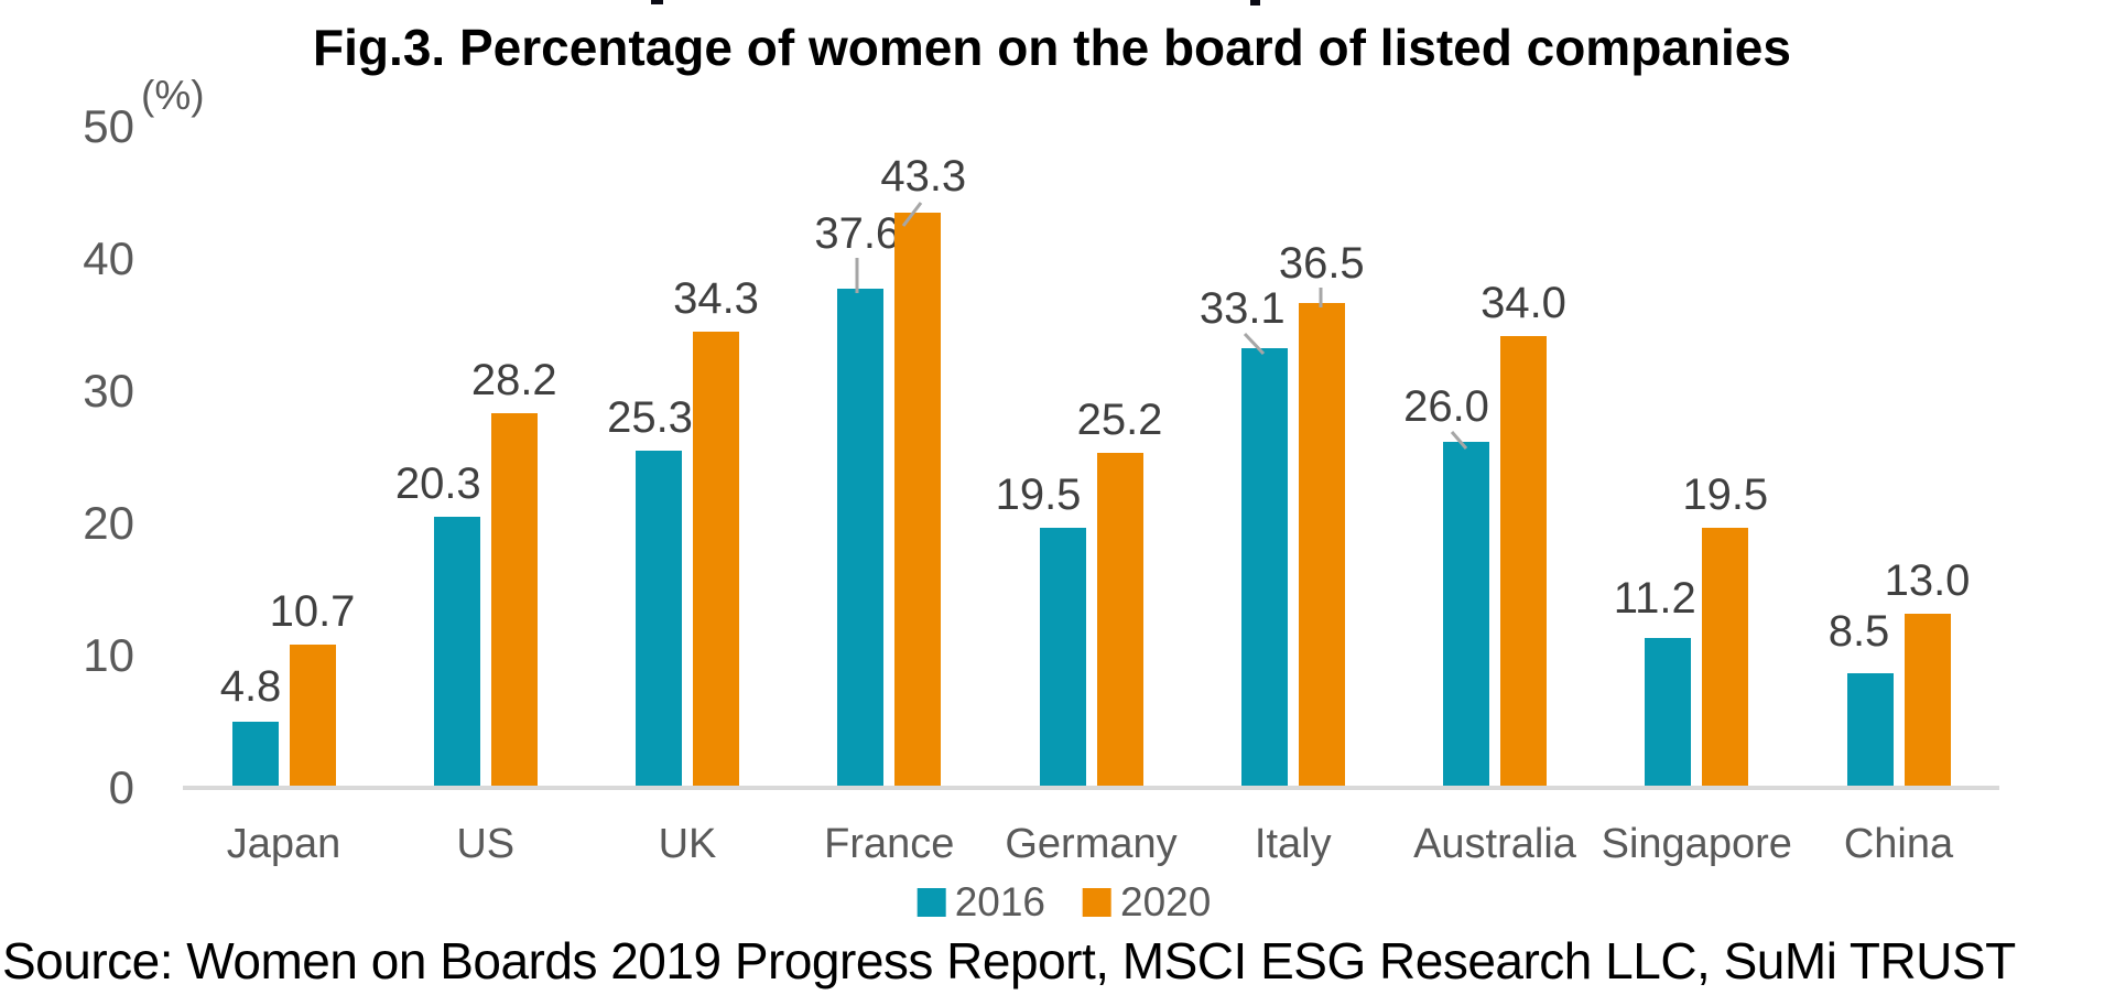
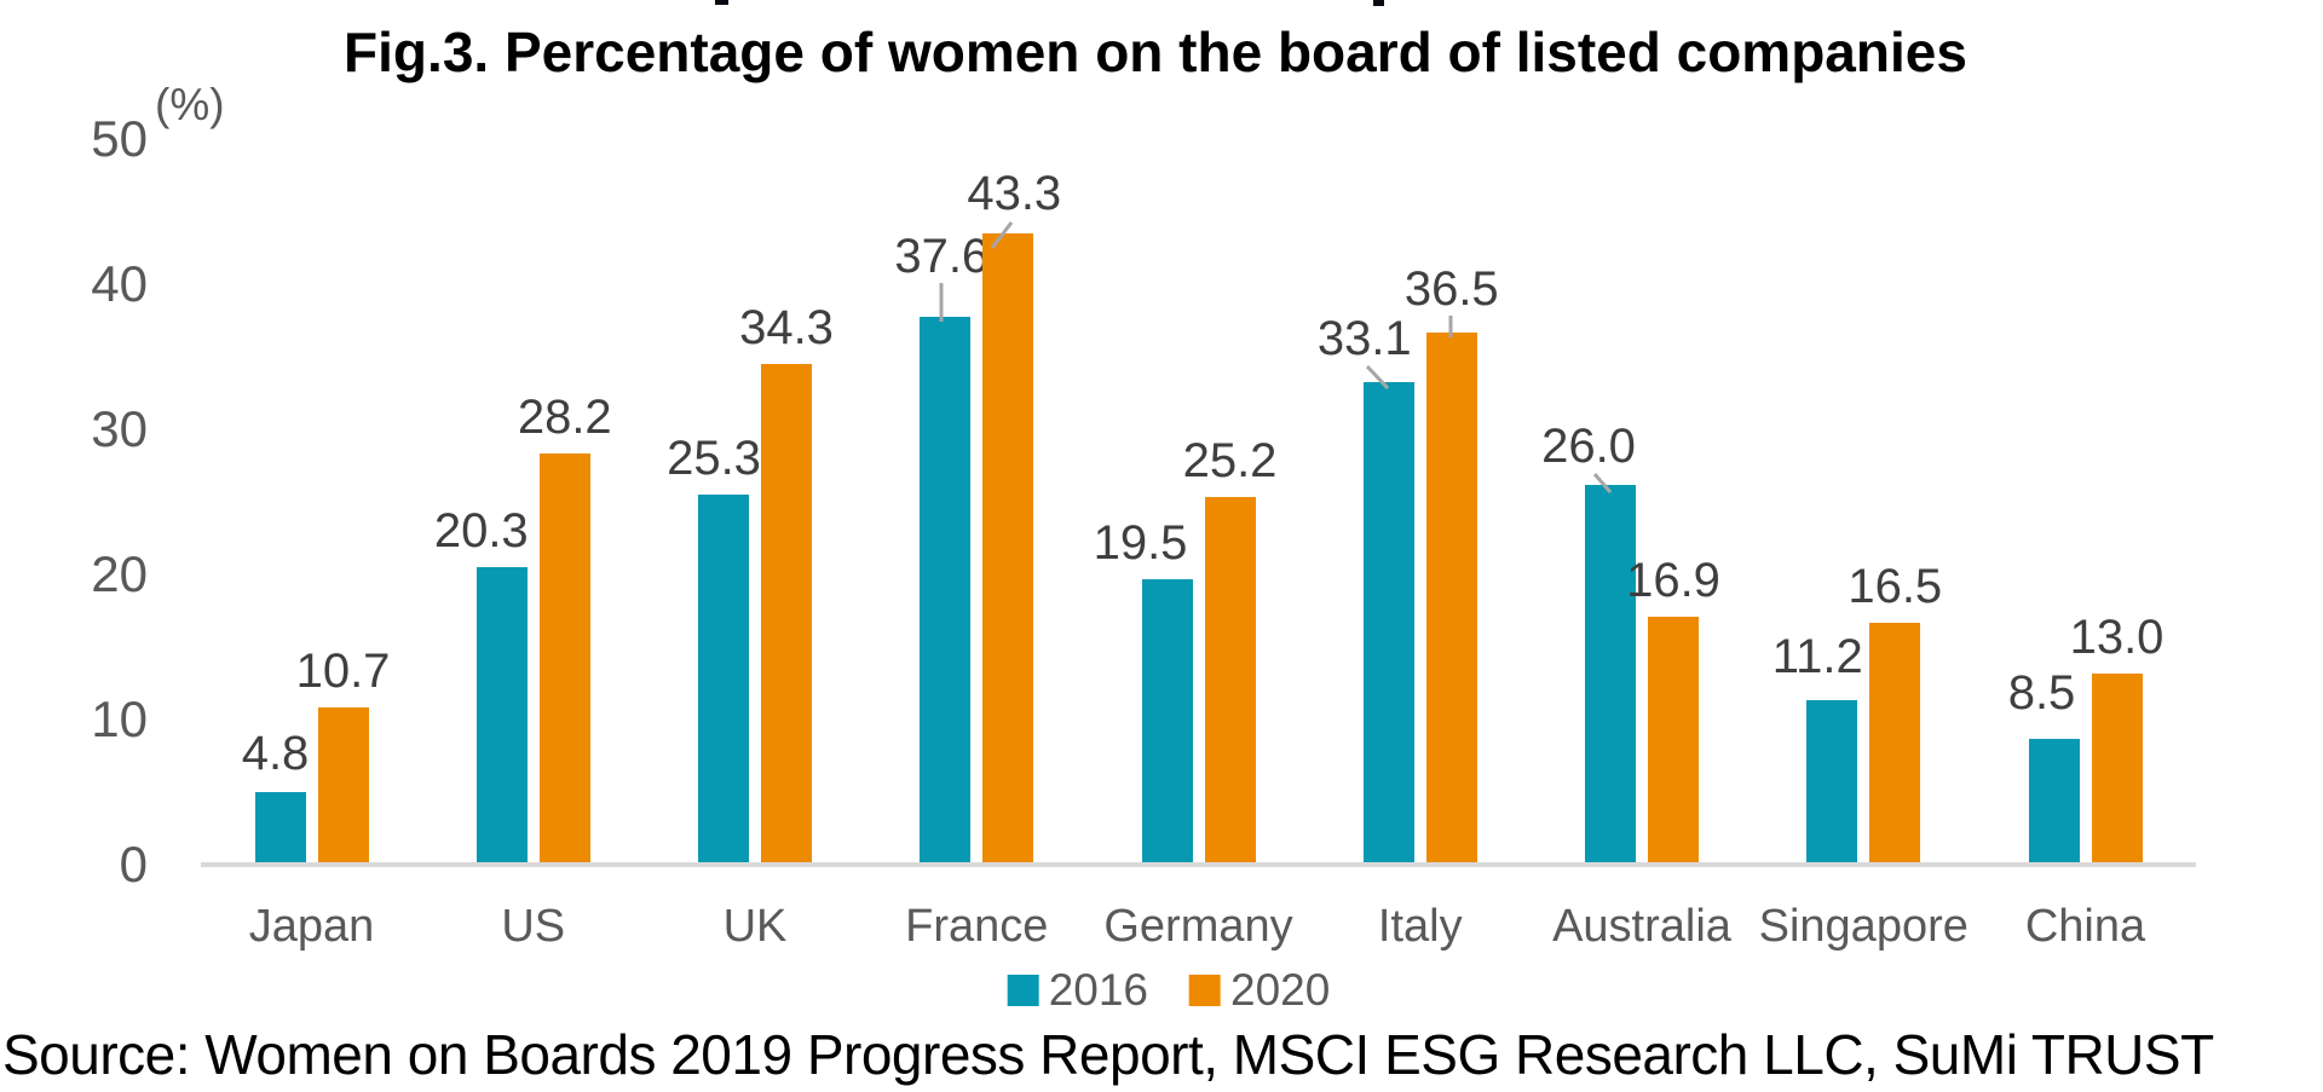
2020/Australia: 34.0 -> 16.9
2020/Singapore: 19.5 -> 16.5
